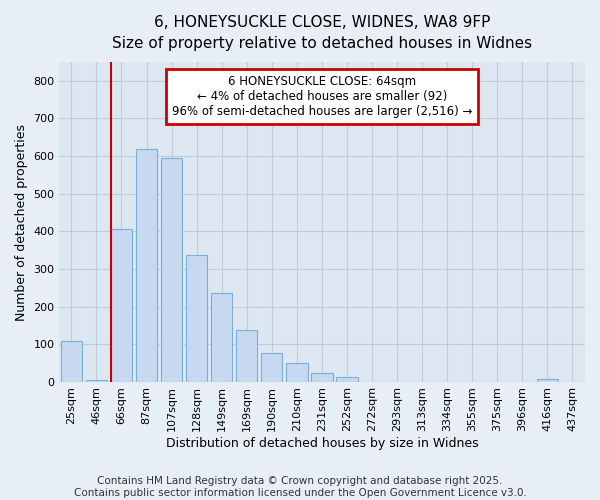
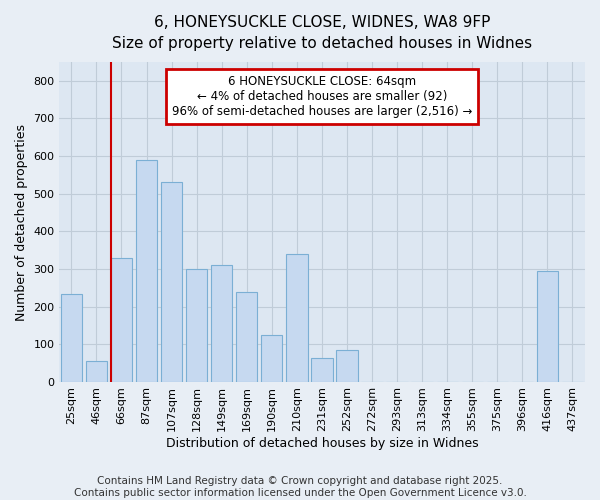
25sqm: 110 -> 235
46sqm: 5 -> 55
66sqm: 407 -> 330
87sqm: 620 -> 590
107sqm: 595 -> 530
128sqm: 338 -> 300
149sqm: 236 -> 310
169sqm: 138 -> 240
190sqm: 78 -> 125
210sqm: 50 -> 340
231sqm: 25 -> 65
252sqm: 15 -> 85
416sqm: 8 -> 295
